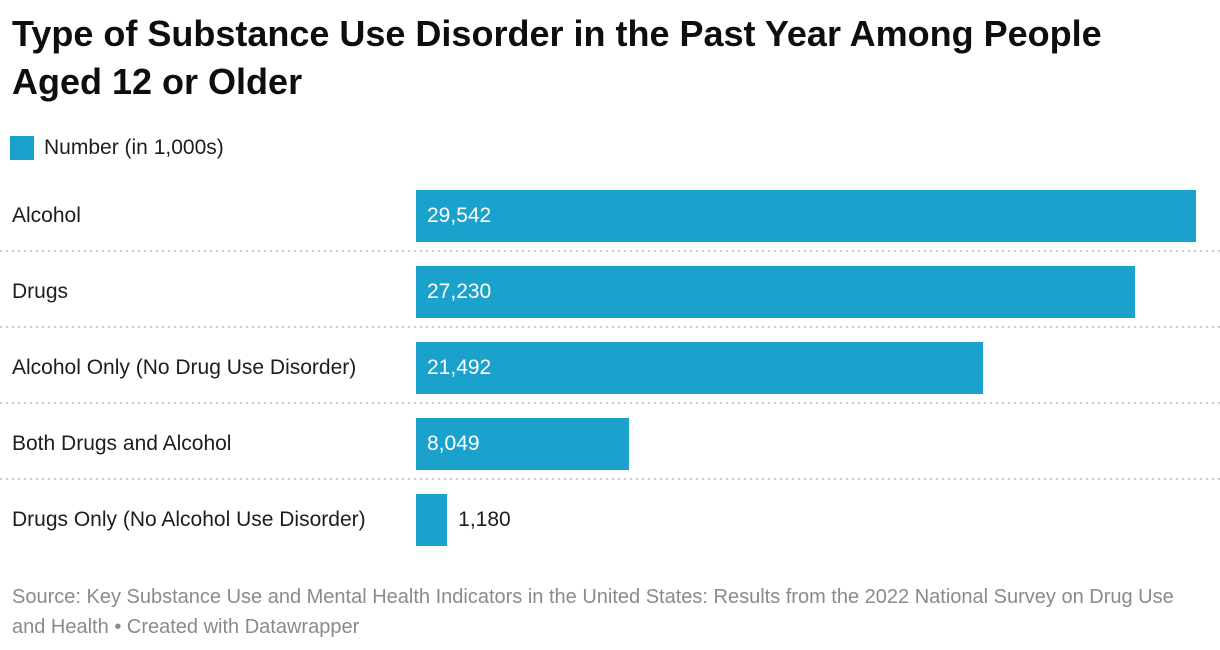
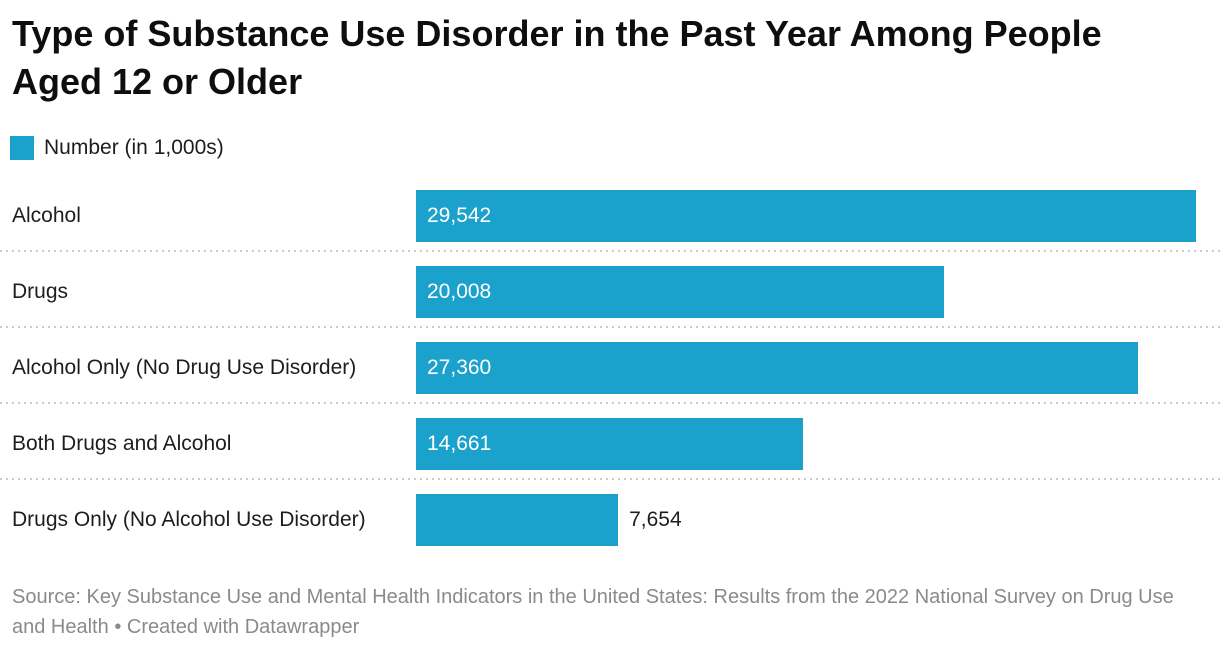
Drugs: 27,230 -> 20,008
Alcohol Only (No Drug Use Disorder): 21,492 -> 27,360
Both Drugs and Alcohol: 8,049 -> 14,661
Drugs Only (No Alcohol Use Disorder): 1,180 -> 7,654
